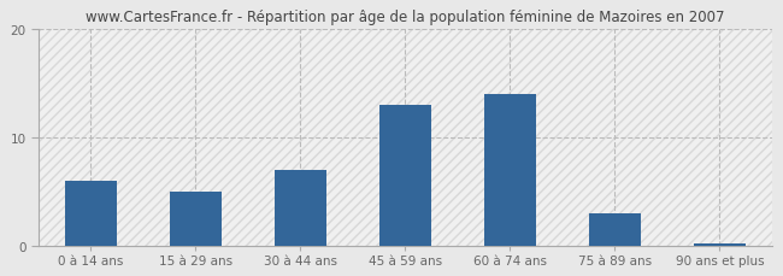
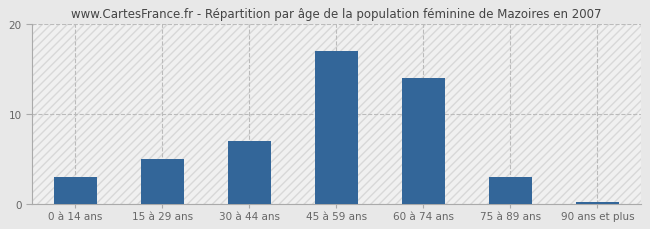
0 à 14 ans: 6.0 -> 3.0
45 à 59 ans: 13.0 -> 17.0
